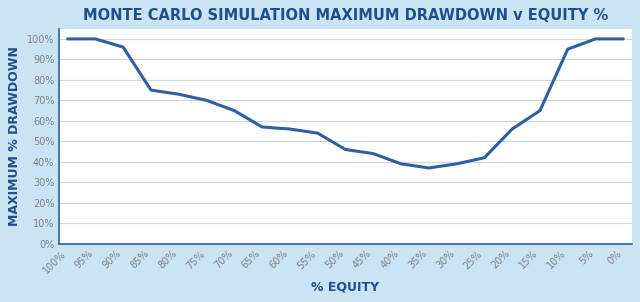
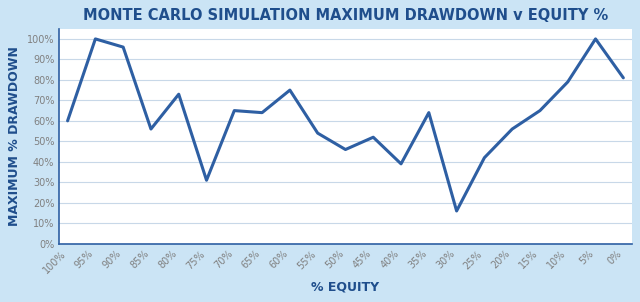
100%: 100% -> 60%
85%: 75% -> 56%
75%: 70% -> 31%
65%: 57% -> 64%
60%: 56% -> 75%
45%: 44% -> 52%
35%: 37% -> 64%
30%: 39% -> 16%
10%: 95% -> 79%
0%: 100% -> 81%
